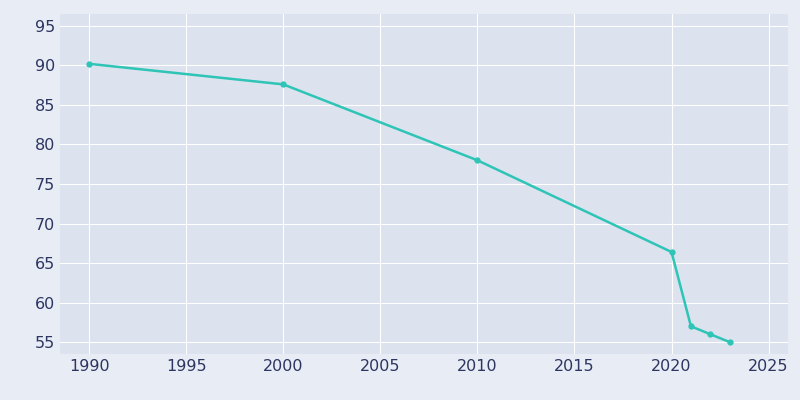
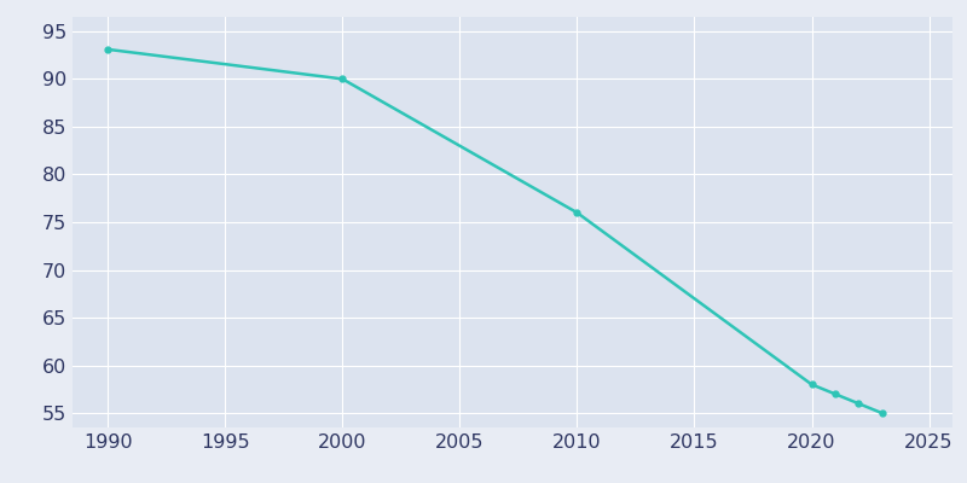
1990: 90.2 -> 93.1
2000: 87.6 -> 90.0
2010: 78.0 -> 76.0
2020: 66.4 -> 58.0
